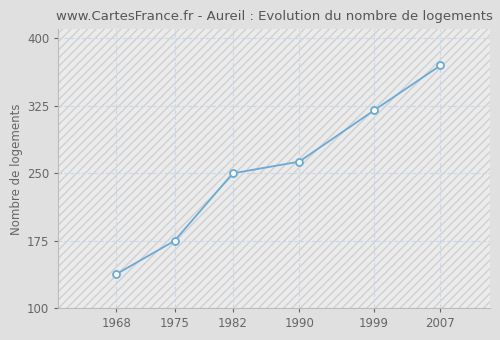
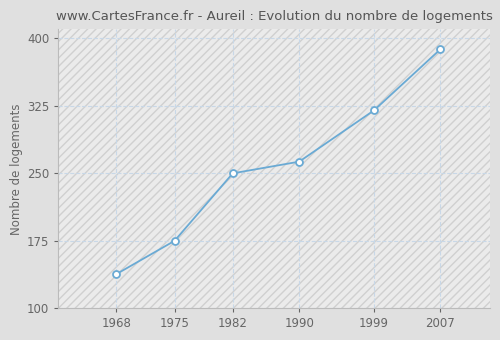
2007: 370 -> 388
